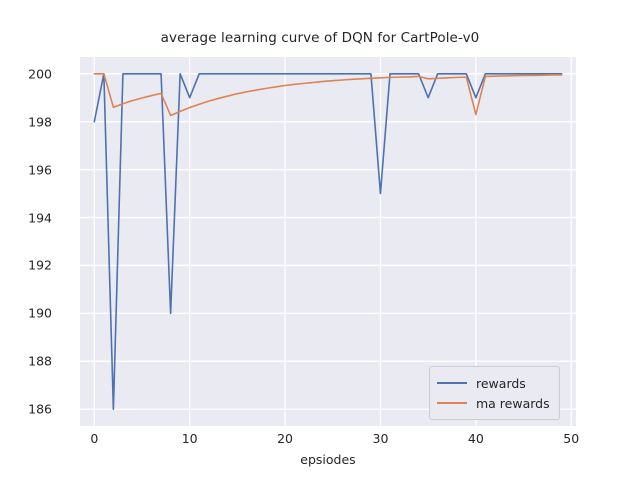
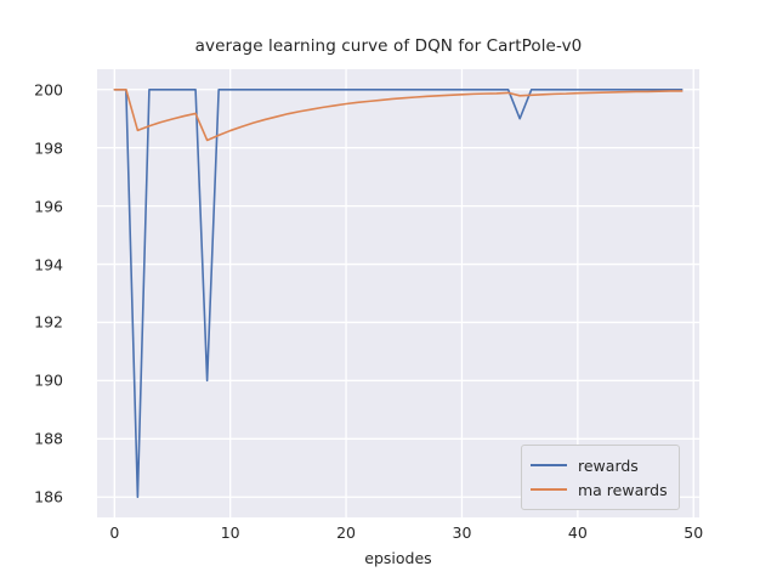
rewards/0: 198 -> 200
rewards/10: 199 -> 200
rewards/30: 195 -> 200
rewards/40: 199 -> 200
ma rewards/40: 198.3 -> 199.9
